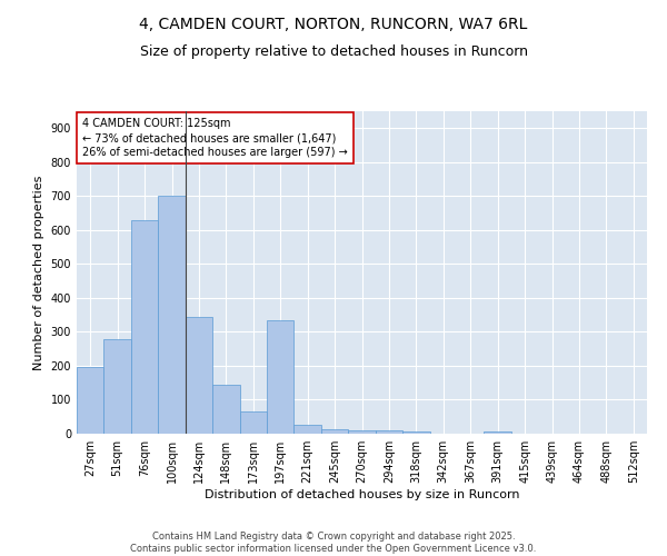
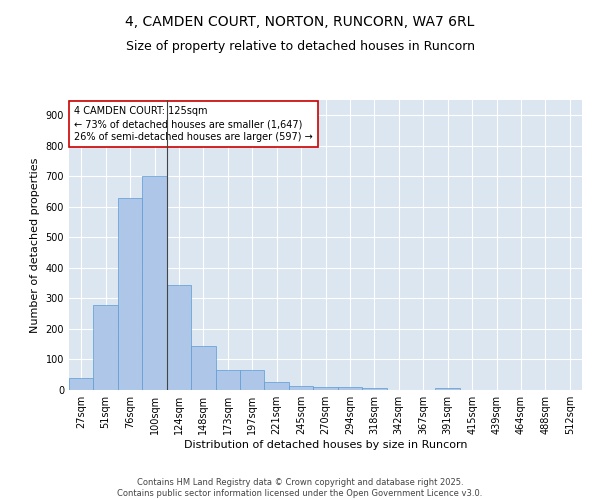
27sqm: 195 -> 40
197sqm: 335 -> 65
